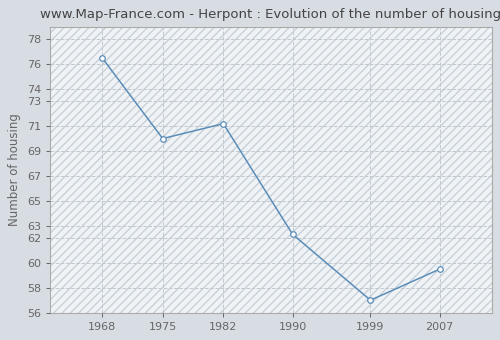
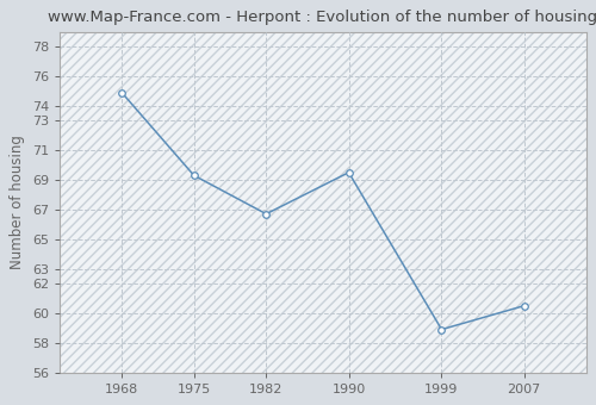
1968: 76.5 -> 74.9
1975: 70.0 -> 69.3
1982: 71.2 -> 66.7
1990: 62.3 -> 69.5
1999: 57.0 -> 58.9
2007: 59.5 -> 60.5
